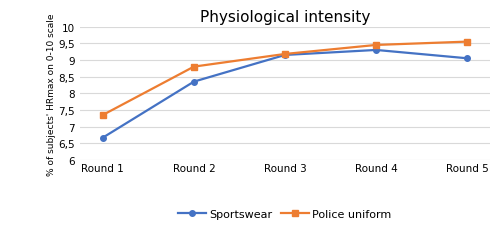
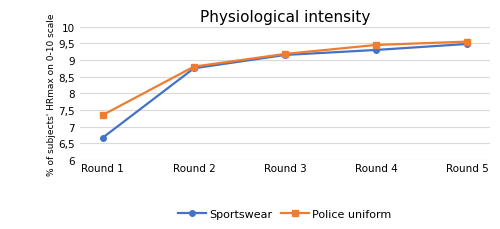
Sportswear/Round 2: 8,35 -> 8,75
Sportswear/Round 5: 9,05 -> 9,48
